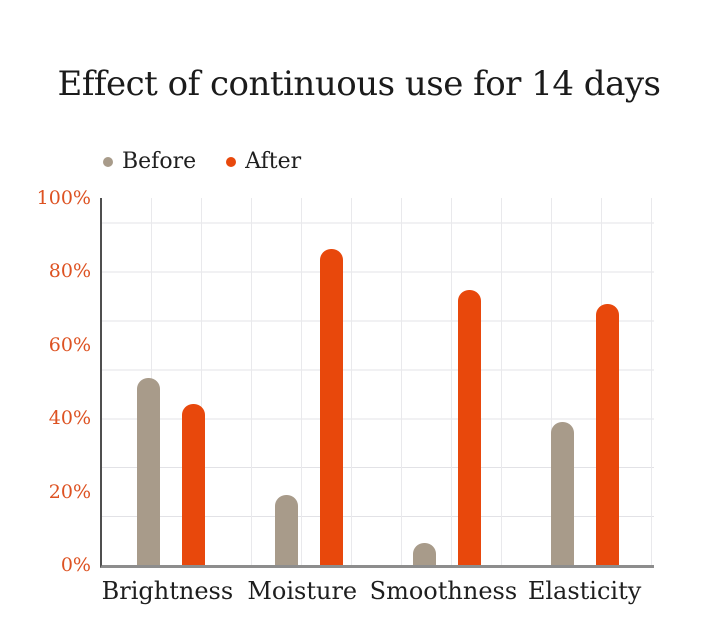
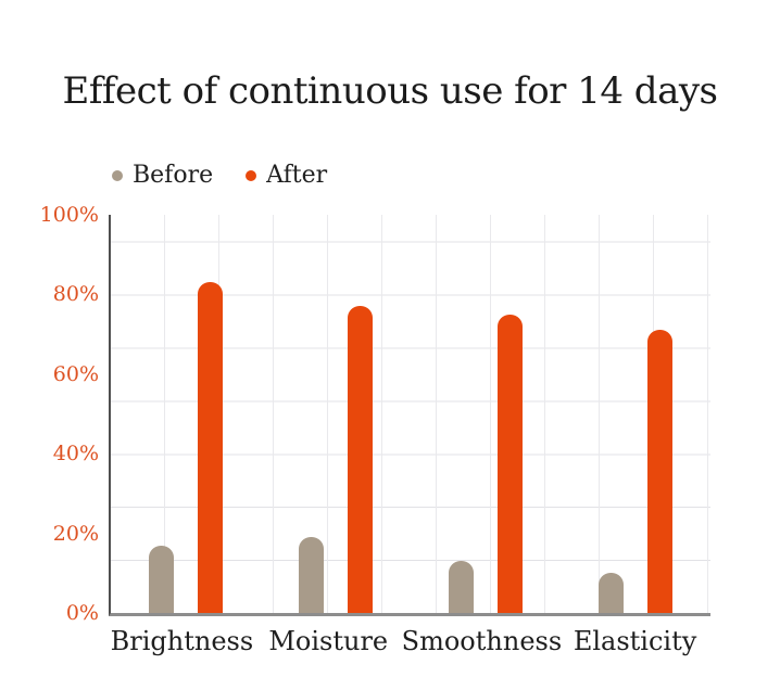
Before/Brightness: 51% -> 17%
After/Brightness: 44% -> 83%
After/Moisture: 86% -> 77%
Before/Smoothness: 6% -> 13%
Before/Elasticity: 39% -> 10%
